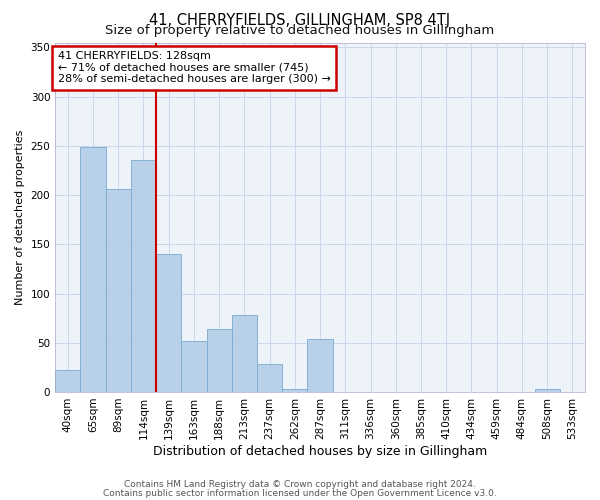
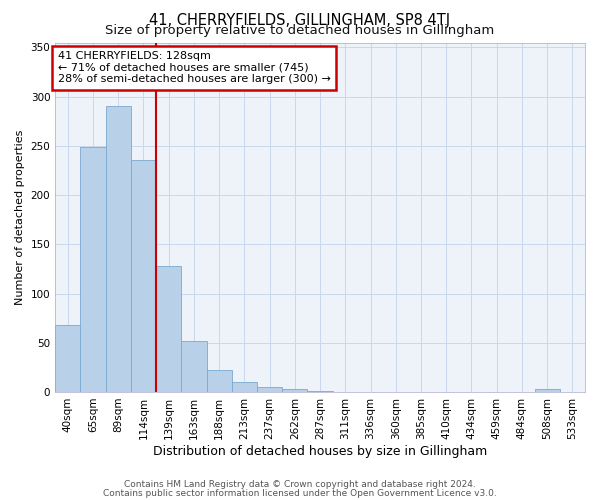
40sqm: 22 -> 68
89sqm: 206 -> 291
139sqm: 140 -> 128
188sqm: 64 -> 22
213sqm: 78 -> 10
237sqm: 28 -> 5
287sqm: 54 -> 1
